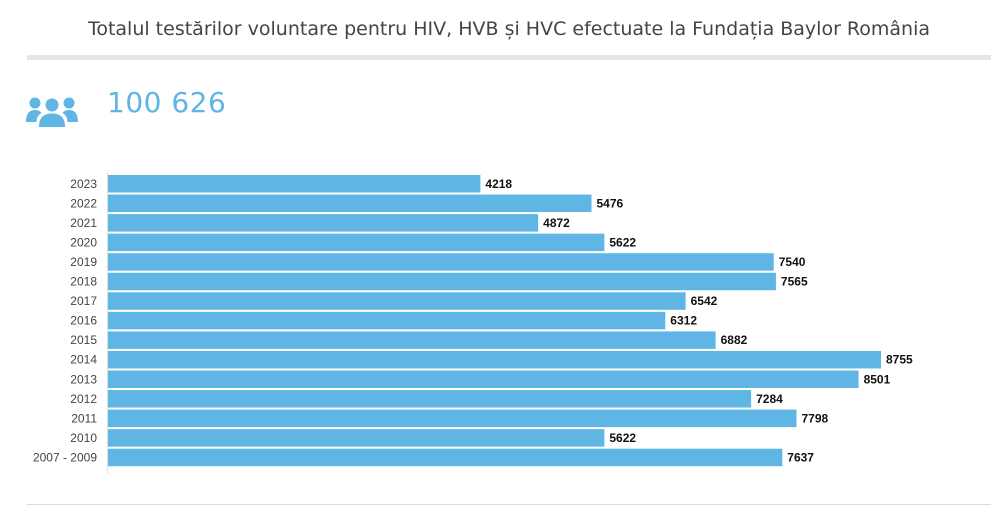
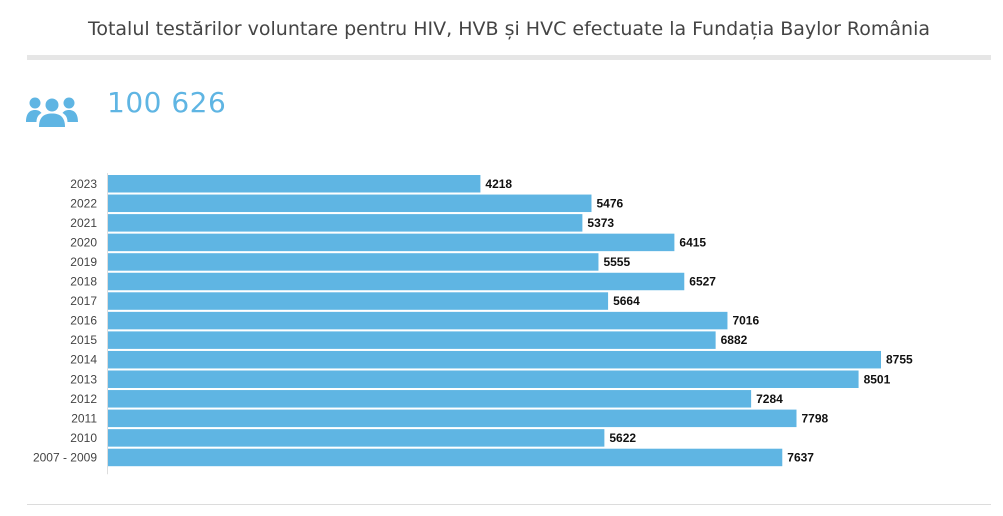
2021: 4872 -> 5373
2020: 5622 -> 6415
2019: 7540 -> 5555
2018: 7565 -> 6527
2017: 6542 -> 5664
2016: 6312 -> 7016
